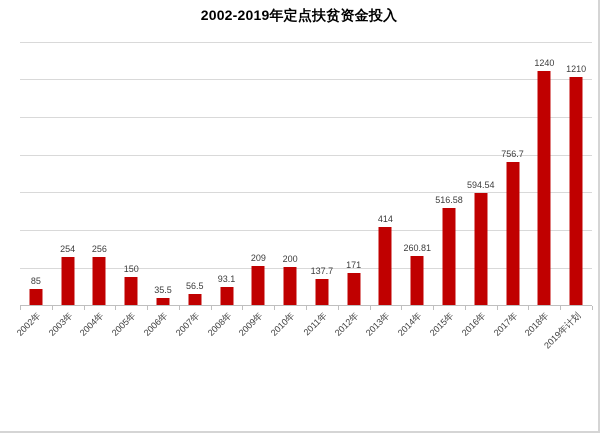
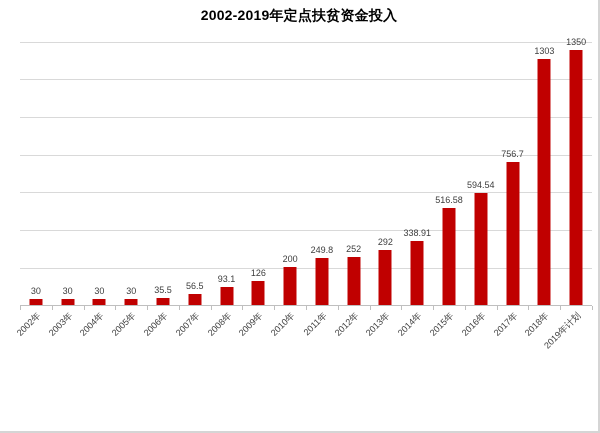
2002年: 85 -> 30
2003年: 254 -> 30
2004年: 256 -> 30
2005年: 150 -> 30
2009年: 209 -> 126
2011年: 137.7 -> 249.8
2012年: 171 -> 252
2013年: 414 -> 292
2014年: 260.81 -> 338.91
2018年: 1240 -> 1303
2019年计划: 1210 -> 1350
